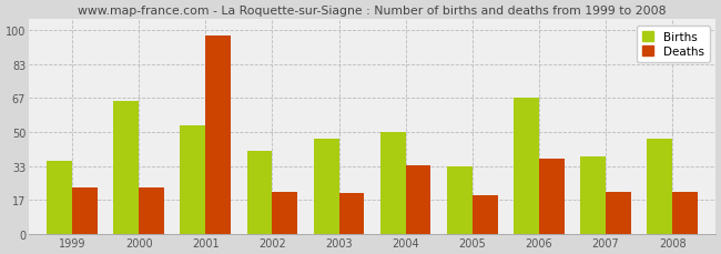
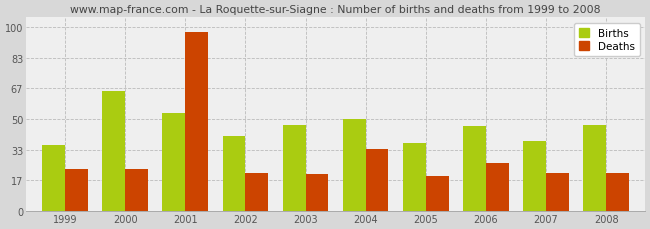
Births/2005: 33 -> 37
Births/2006: 67 -> 46
Deaths/2006: 37 -> 26
